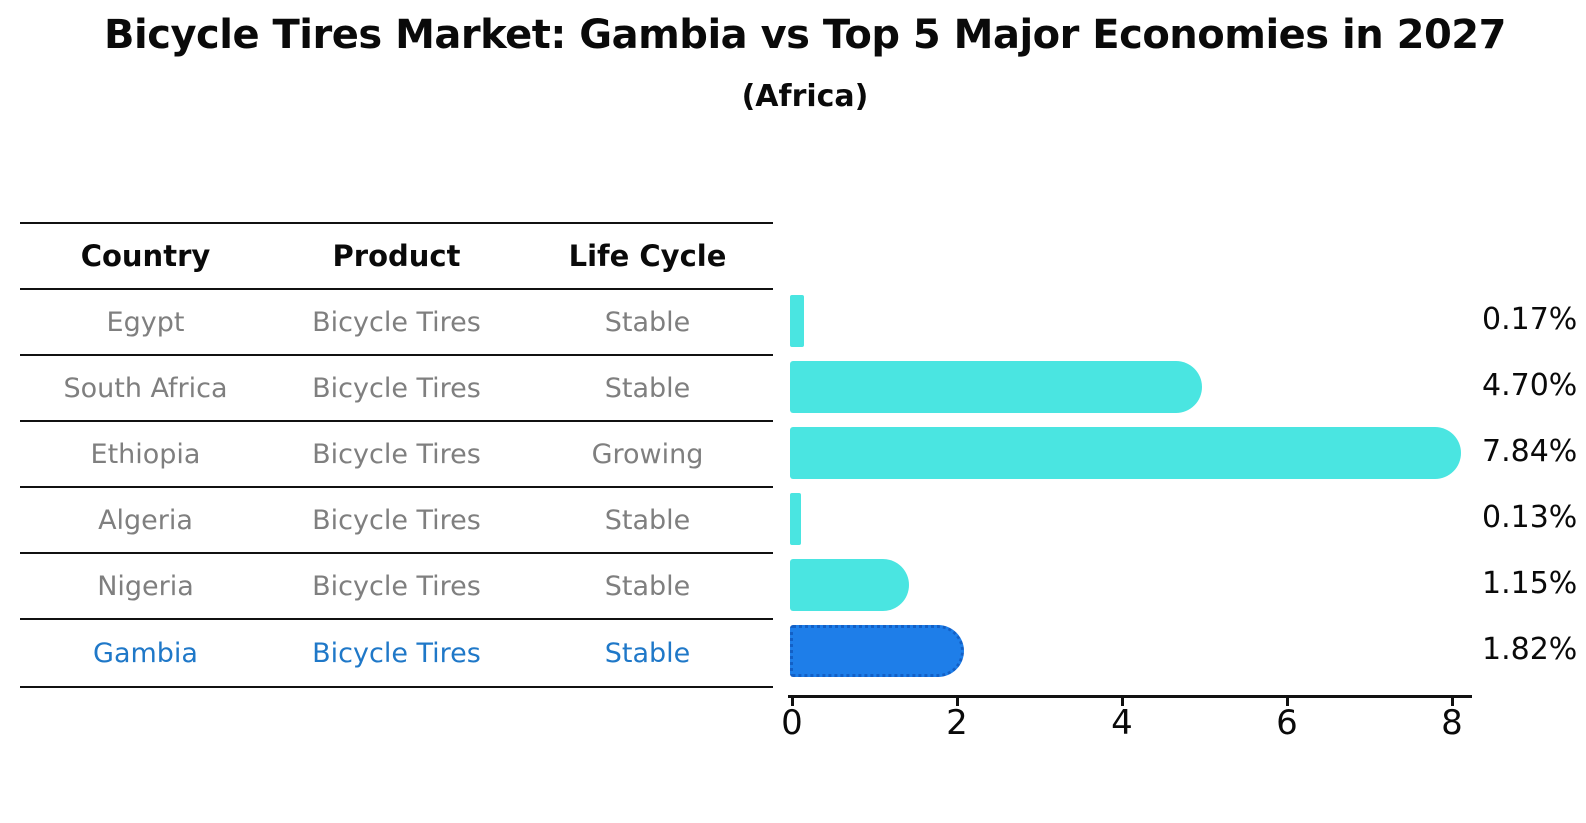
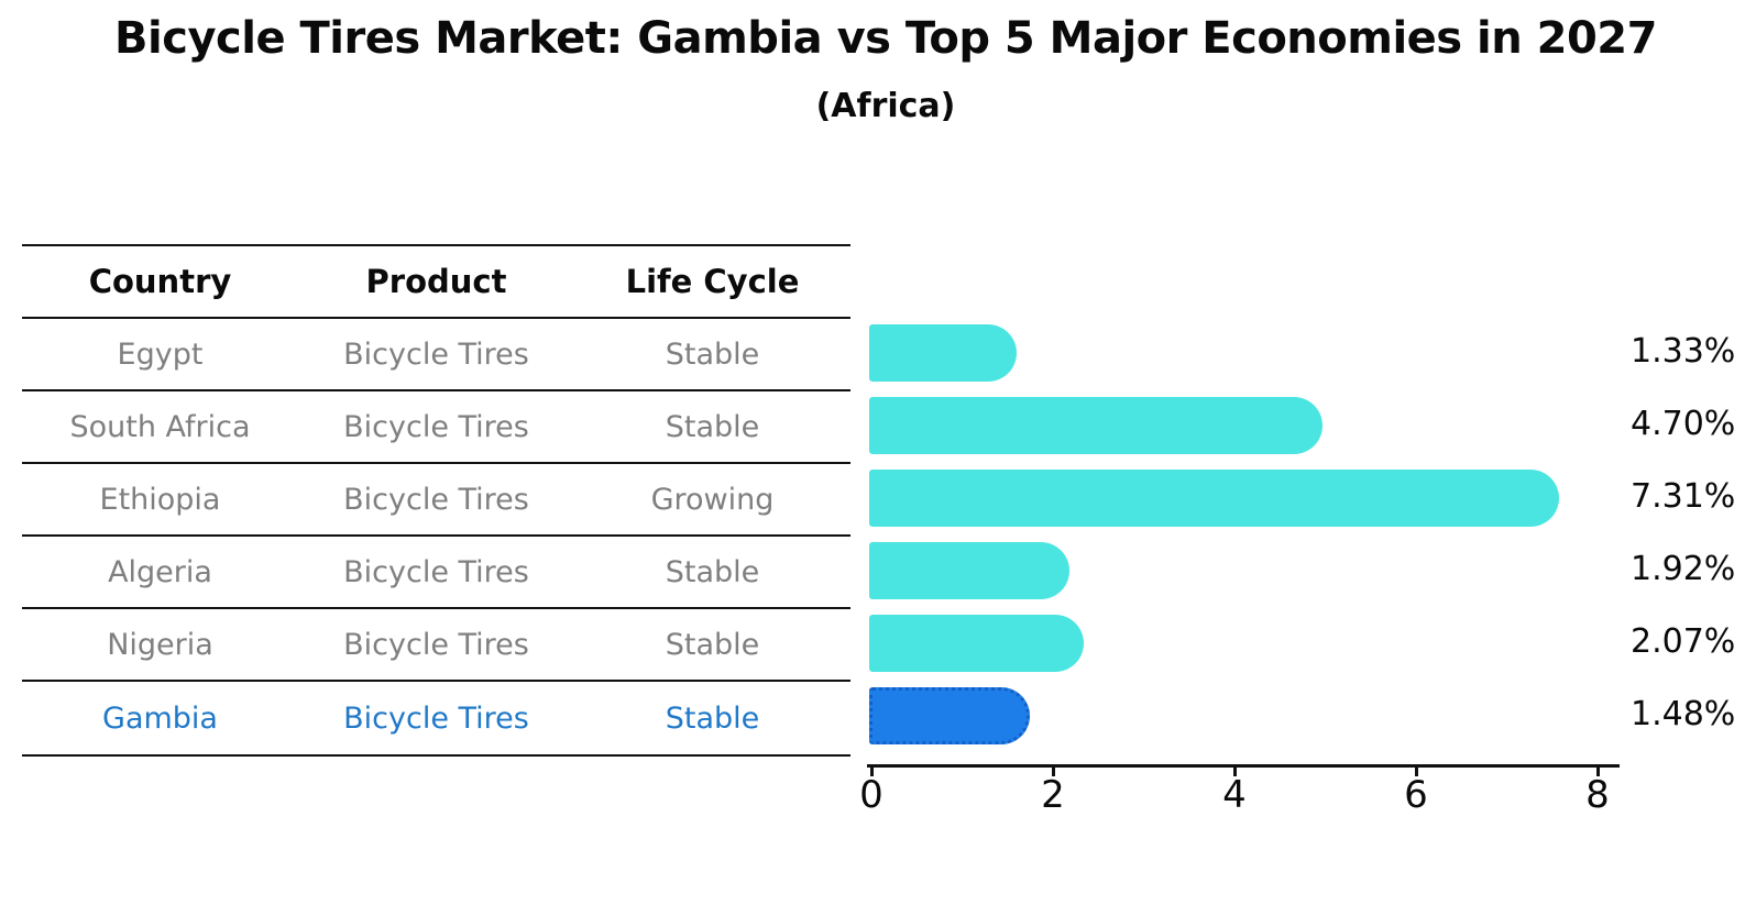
Egypt: 0.17% -> 1.33%
Ethiopia: 7.84% -> 7.31%
Algeria: 0.13% -> 1.92%
Nigeria: 1.15% -> 2.07%
Gambia: 1.82% -> 1.48%
